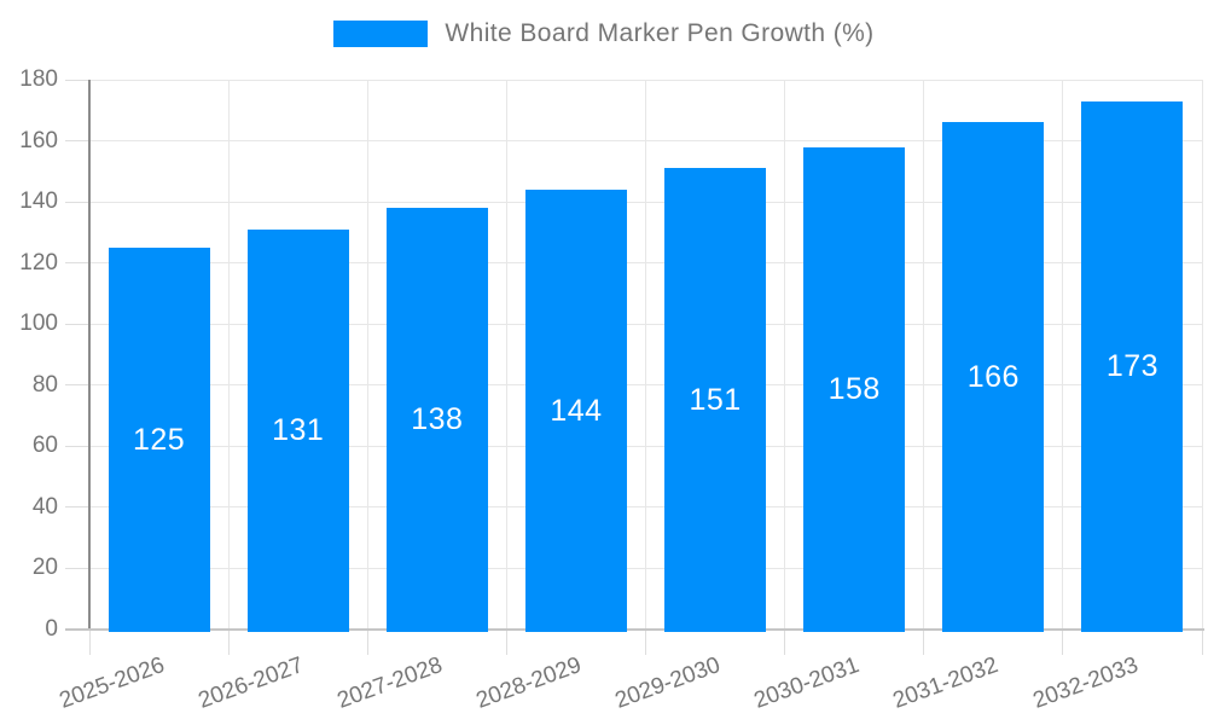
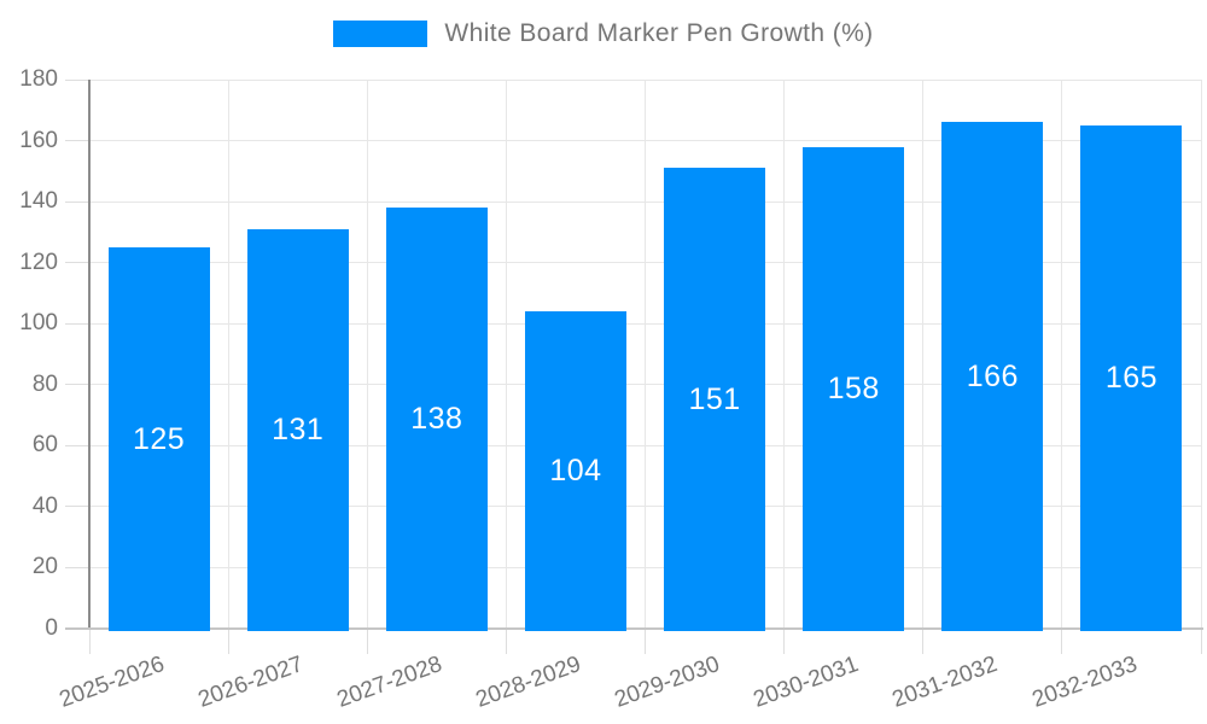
2028-2029: 144 -> 104
2032-2033: 173 -> 165
